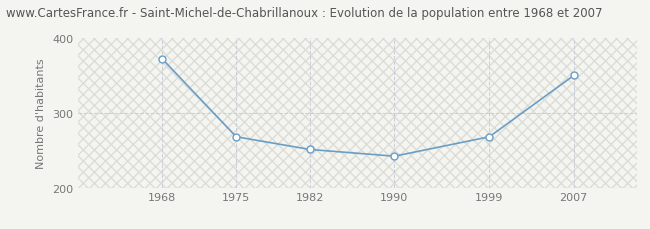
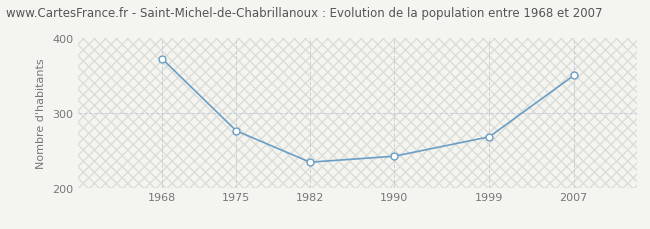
1975: 268 -> 276
1982: 251 -> 234
